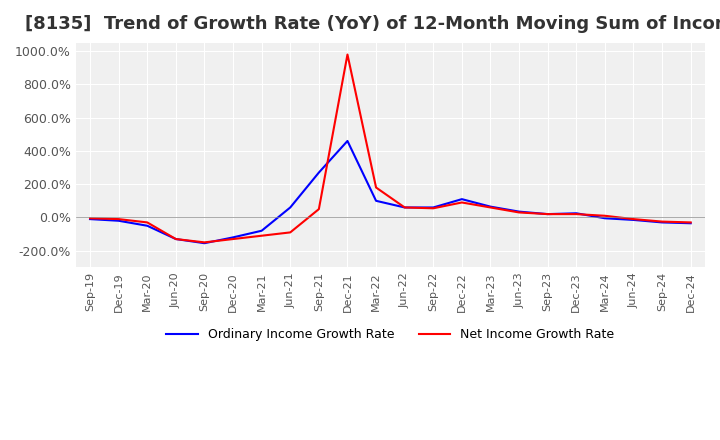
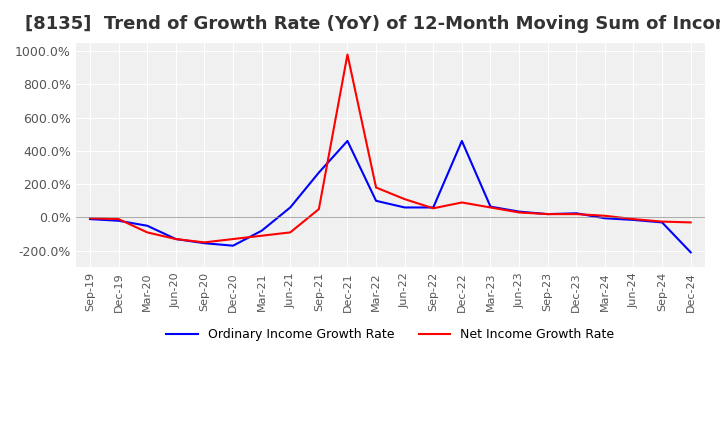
Net Income Growth Rate/Mar-20: -30% -> -90%
Ordinary Income Growth Rate/Dec-20: -120% -> -170%
Net Income Growth Rate/Jun-22: 60% -> 110%
Ordinary Income Growth Rate/Dec-22: 110% -> 460%
Ordinary Income Growth Rate/Dec-24: -40% -> -210%
